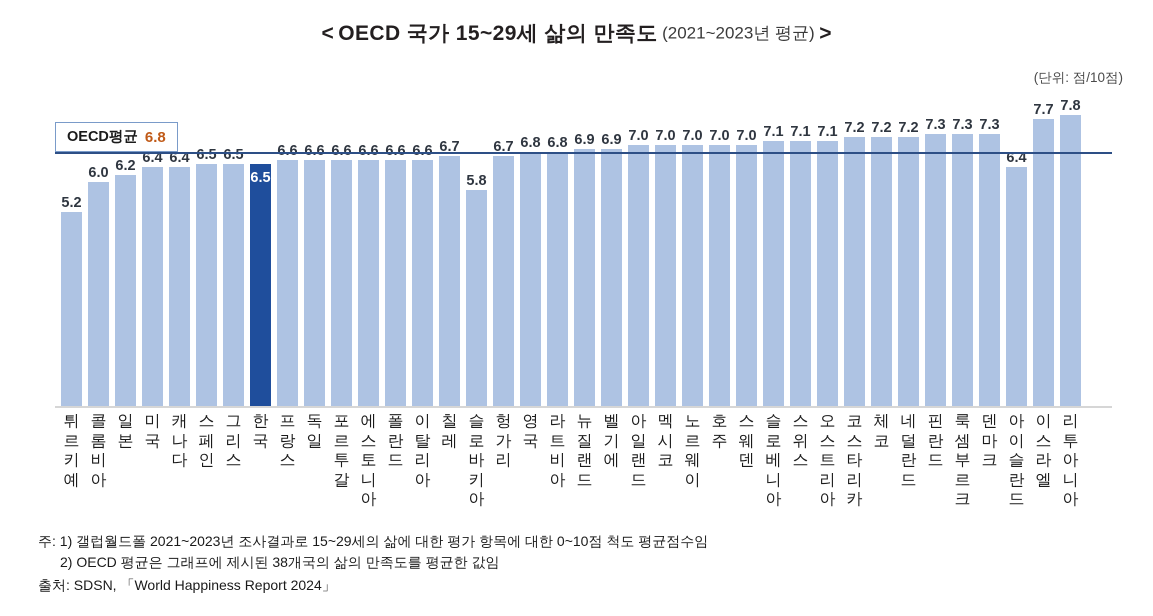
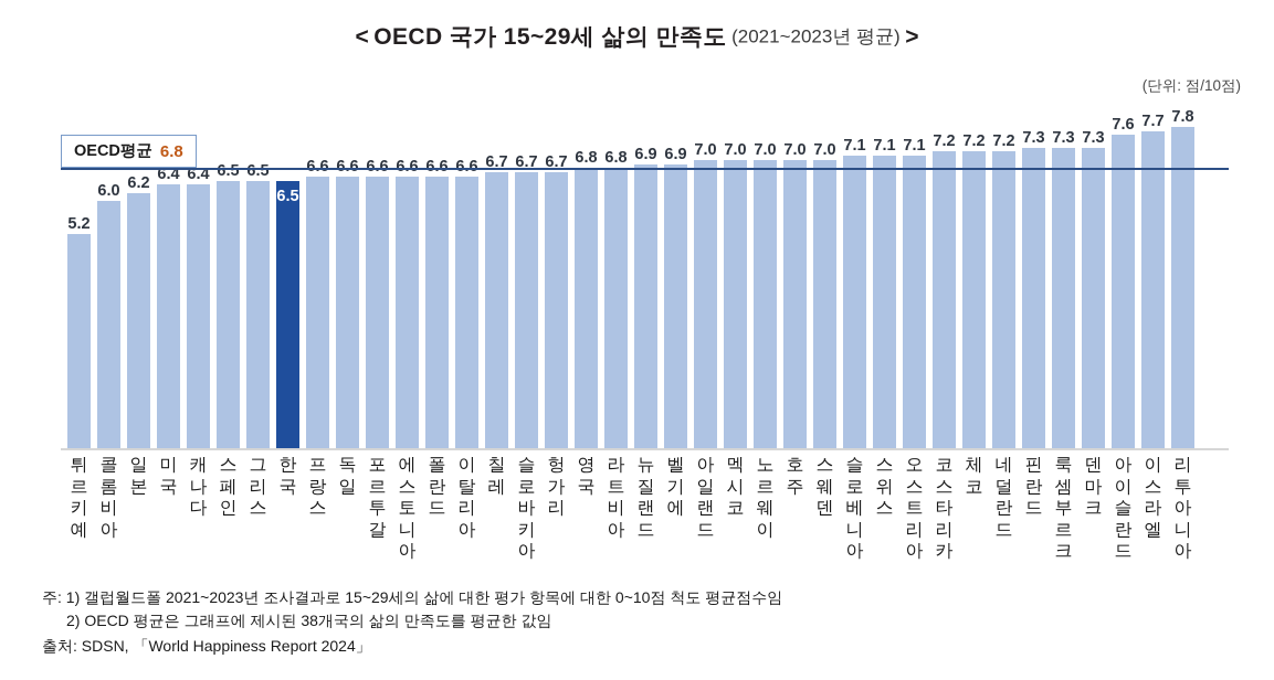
슬로바키아: 5.8 -> 6.7
아이슬란드: 6.4 -> 7.6
